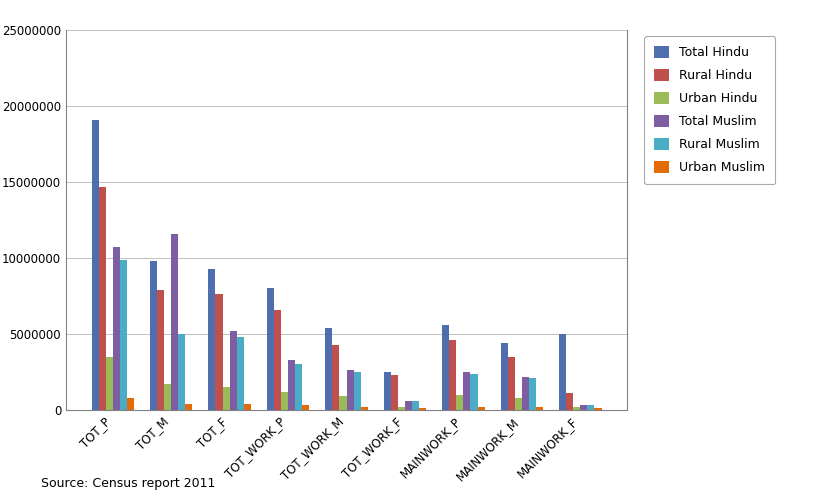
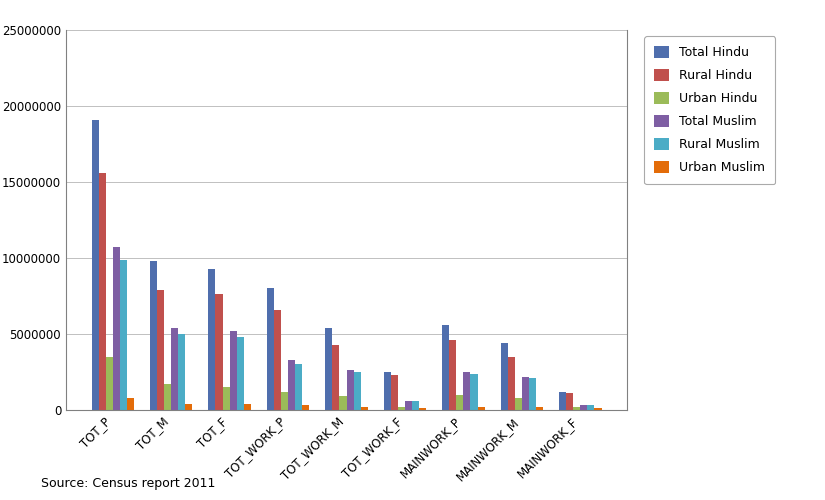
Rural Hindu/TOT_P: 14700000 -> 15600000
Total Muslim/TOT_M: 11600000 -> 5400000
Total Hindu/MAINWORK_F: 5000000 -> 1200000
